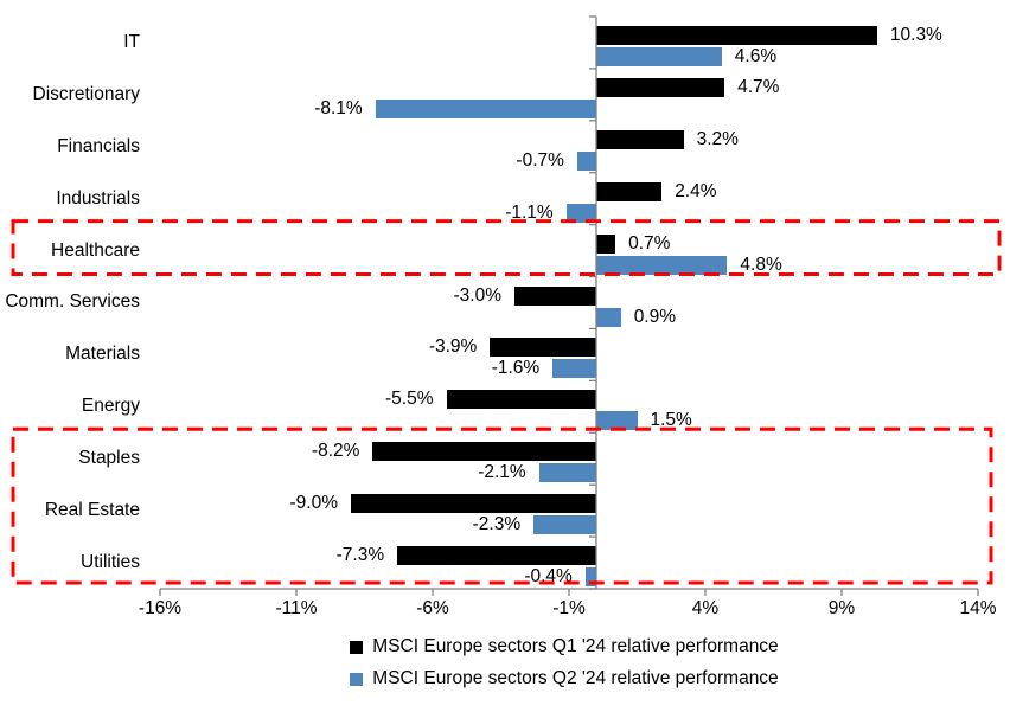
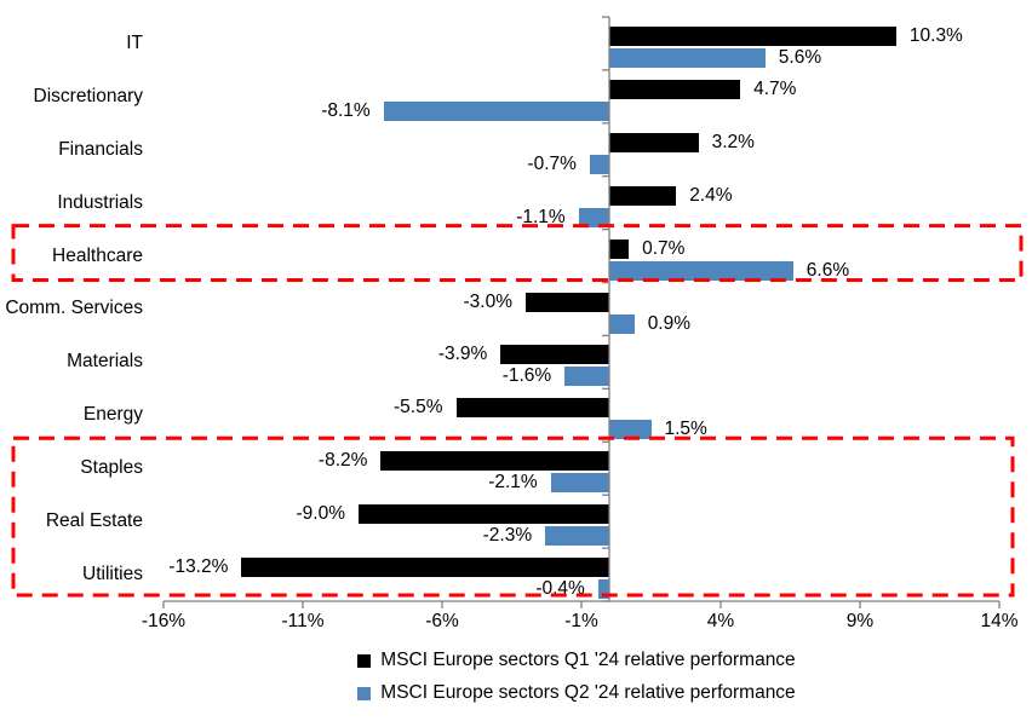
MSCI Europe sectors Q2 '24 relative performance/IT: 4.6% -> 5.6%
MSCI Europe sectors Q2 '24 relative performance/Healthcare: 4.8% -> 6.6%
MSCI Europe sectors Q1 '24 relative performance/Utilities: -7.3% -> -13.2%
